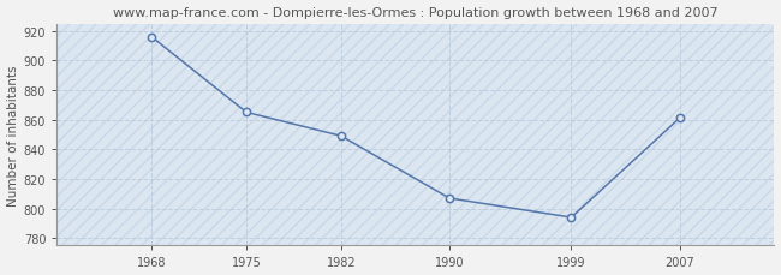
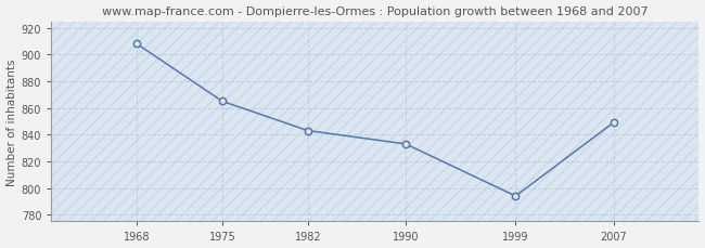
1968: 916 -> 908
1982: 849 -> 843
1990: 807 -> 833
2007: 861 -> 849
